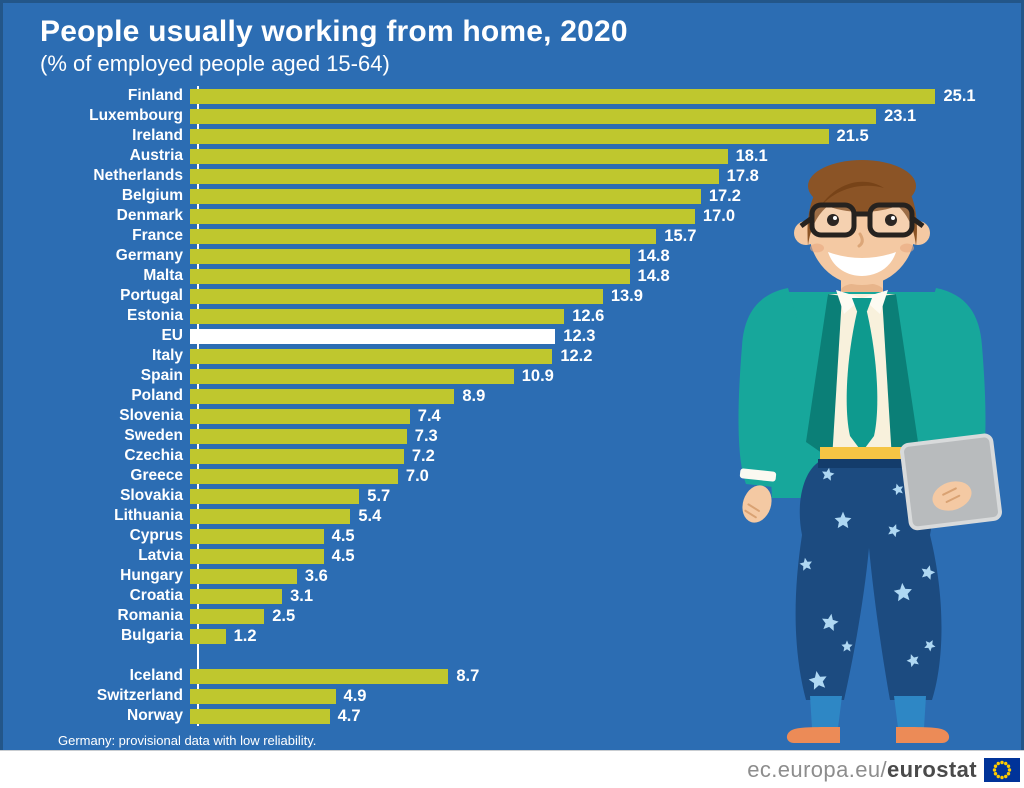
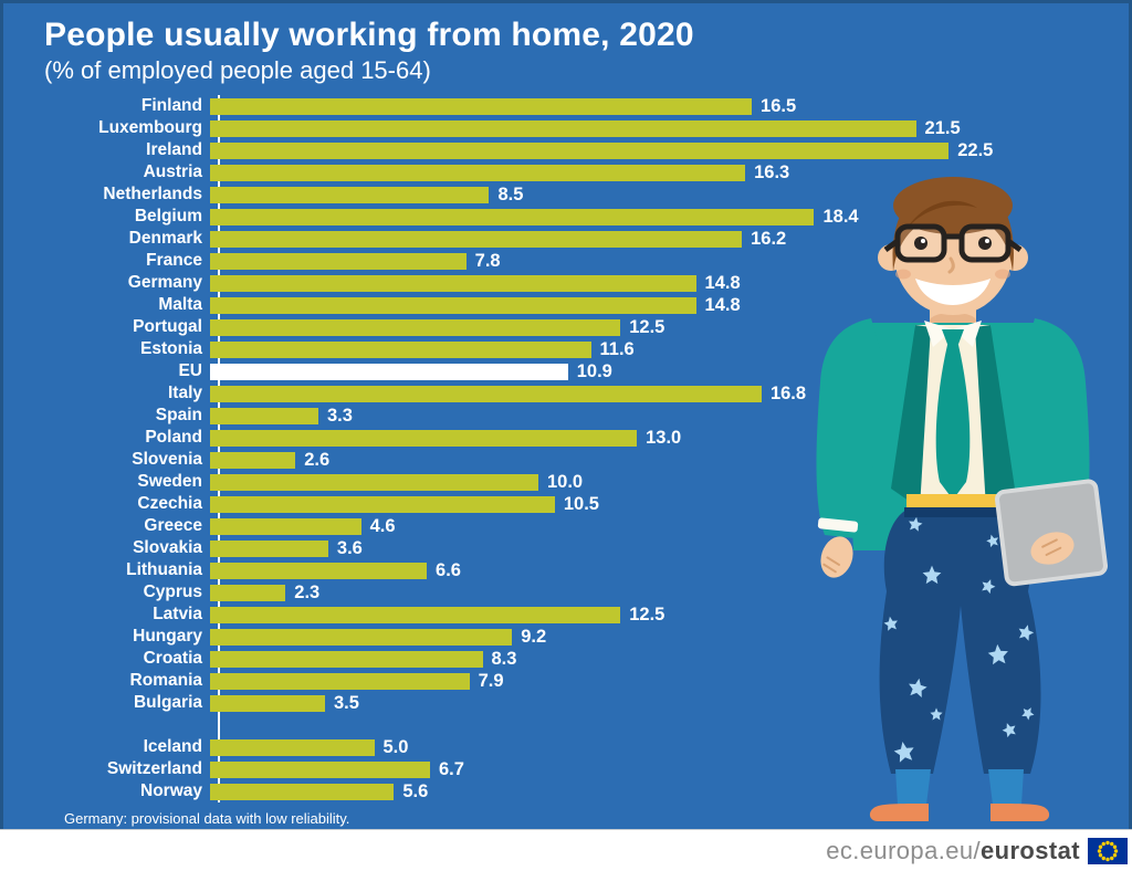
Finland: 25.1 -> 16.5
Luxembourg: 23.1 -> 21.5
Ireland: 21.5 -> 22.5
Austria: 18.1 -> 16.3
Netherlands: 17.8 -> 8.5
Belgium: 17.2 -> 18.4
Denmark: 17.0 -> 16.2
France: 15.7 -> 7.8
Portugal: 13.9 -> 12.5
Estonia: 12.6 -> 11.6
EU: 12.3 -> 10.9
Italy: 12.2 -> 16.8
Spain: 10.9 -> 3.3
Poland: 8.9 -> 13.0
Slovenia: 7.4 -> 2.6
Sweden: 7.3 -> 10.0
Czechia: 7.2 -> 10.5
Greece: 7.0 -> 4.6
Slovakia: 5.7 -> 3.6
Lithuania: 5.4 -> 6.6
Cyprus: 4.5 -> 2.3
Latvia: 4.5 -> 12.5
Hungary: 3.6 -> 9.2
Croatia: 3.1 -> 8.3
Romania: 2.5 -> 7.9
Bulgaria: 1.2 -> 3.5
Iceland: 8.7 -> 5.0
Switzerland: 4.9 -> 6.7
Norway: 4.7 -> 5.6
